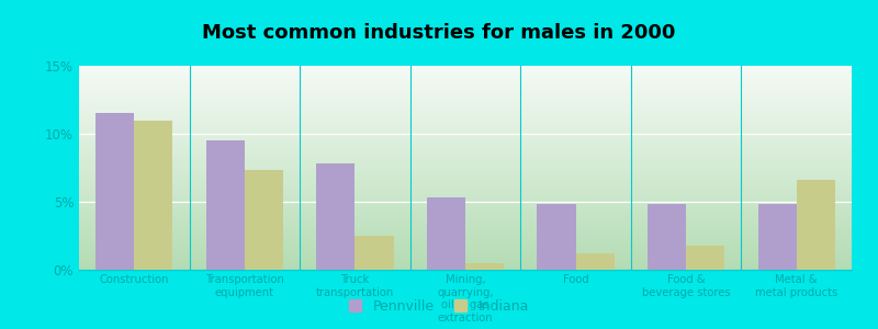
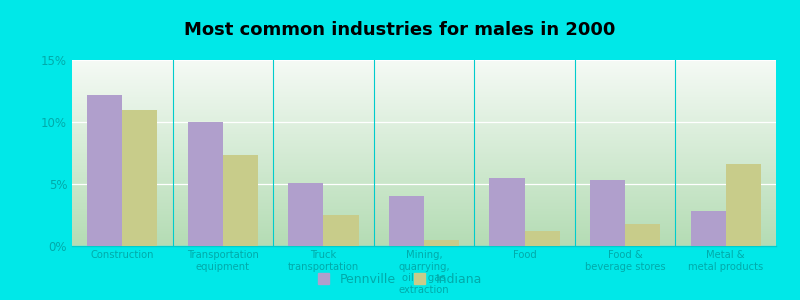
Pennville/Construction: 11.5% -> 12.2%
Pennville/Transportation equipment: 9.5% -> 10.0%
Pennville/Truck transportation: 7.8% -> 5.1%
Pennville/Mining, quarrying, oil & gas extraction: 5.3% -> 4.0%
Pennville/Food: 4.8% -> 5.5%
Pennville/Food & beverage stores: 4.8% -> 5.3%
Pennville/Metal & metal products: 4.8% -> 2.8%
